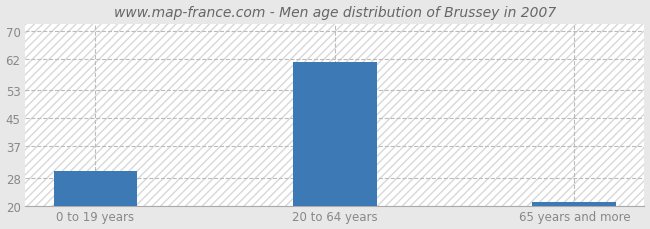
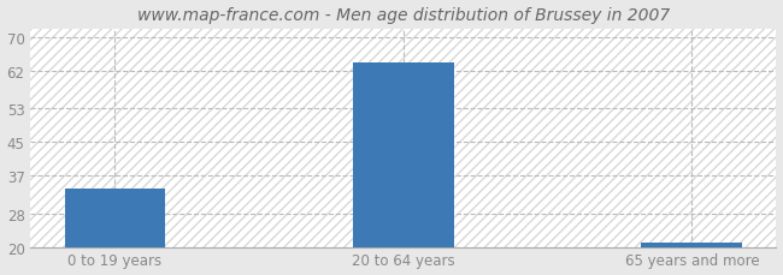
0 to 19 years: 30 -> 34
20 to 64 years: 61 -> 64
